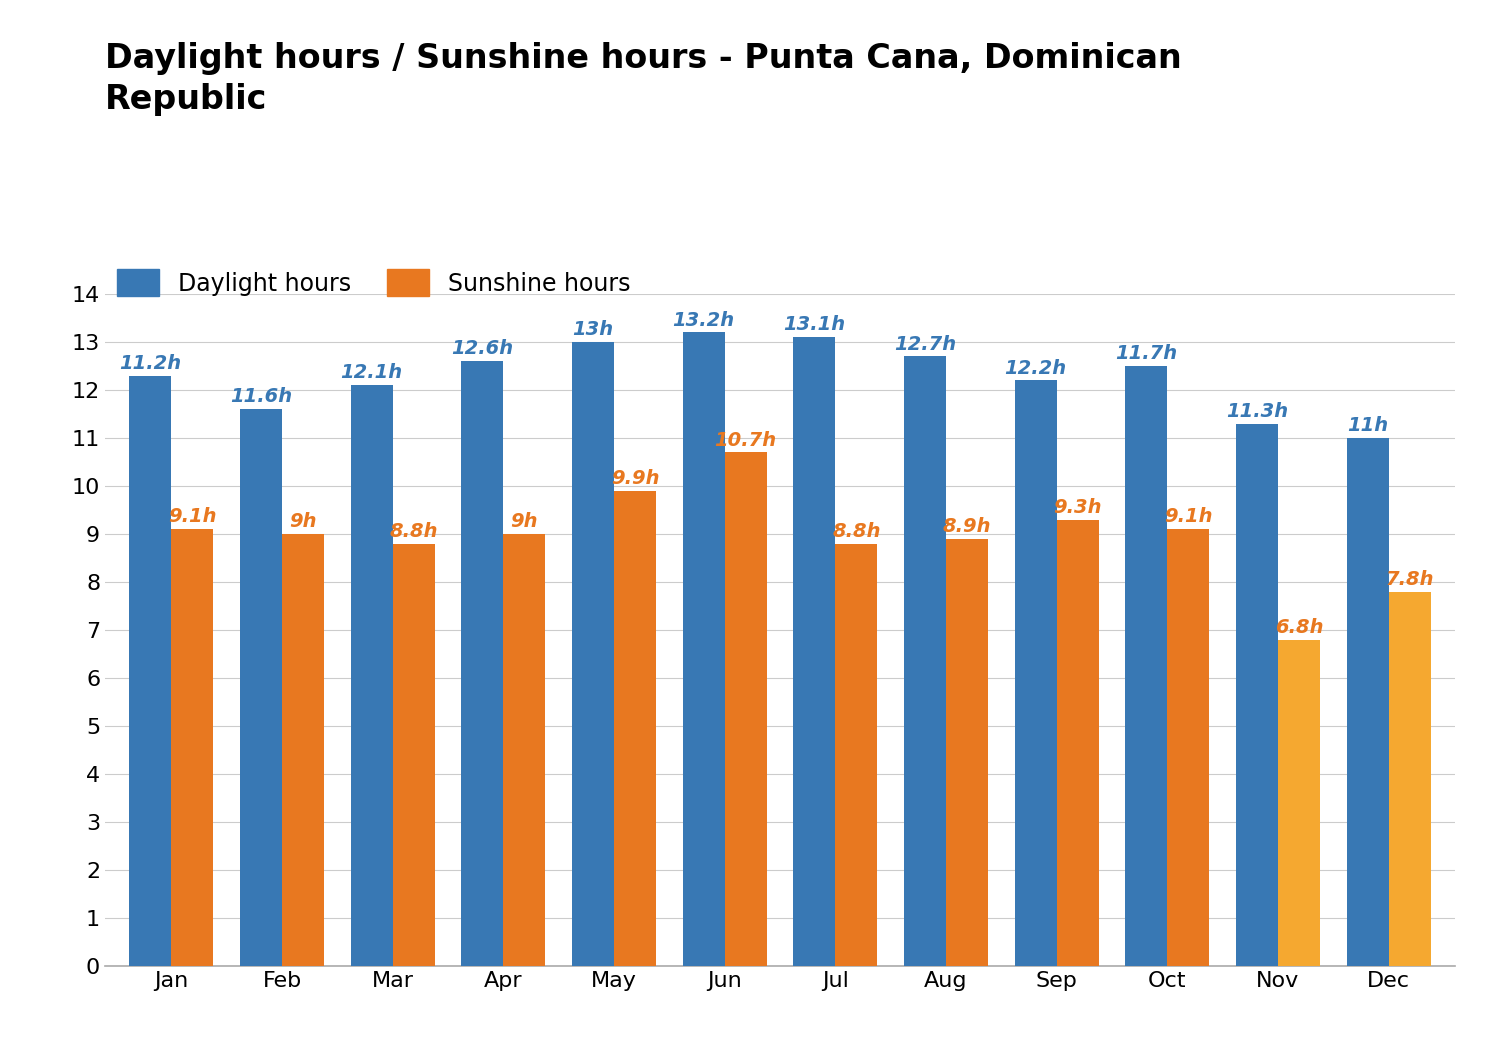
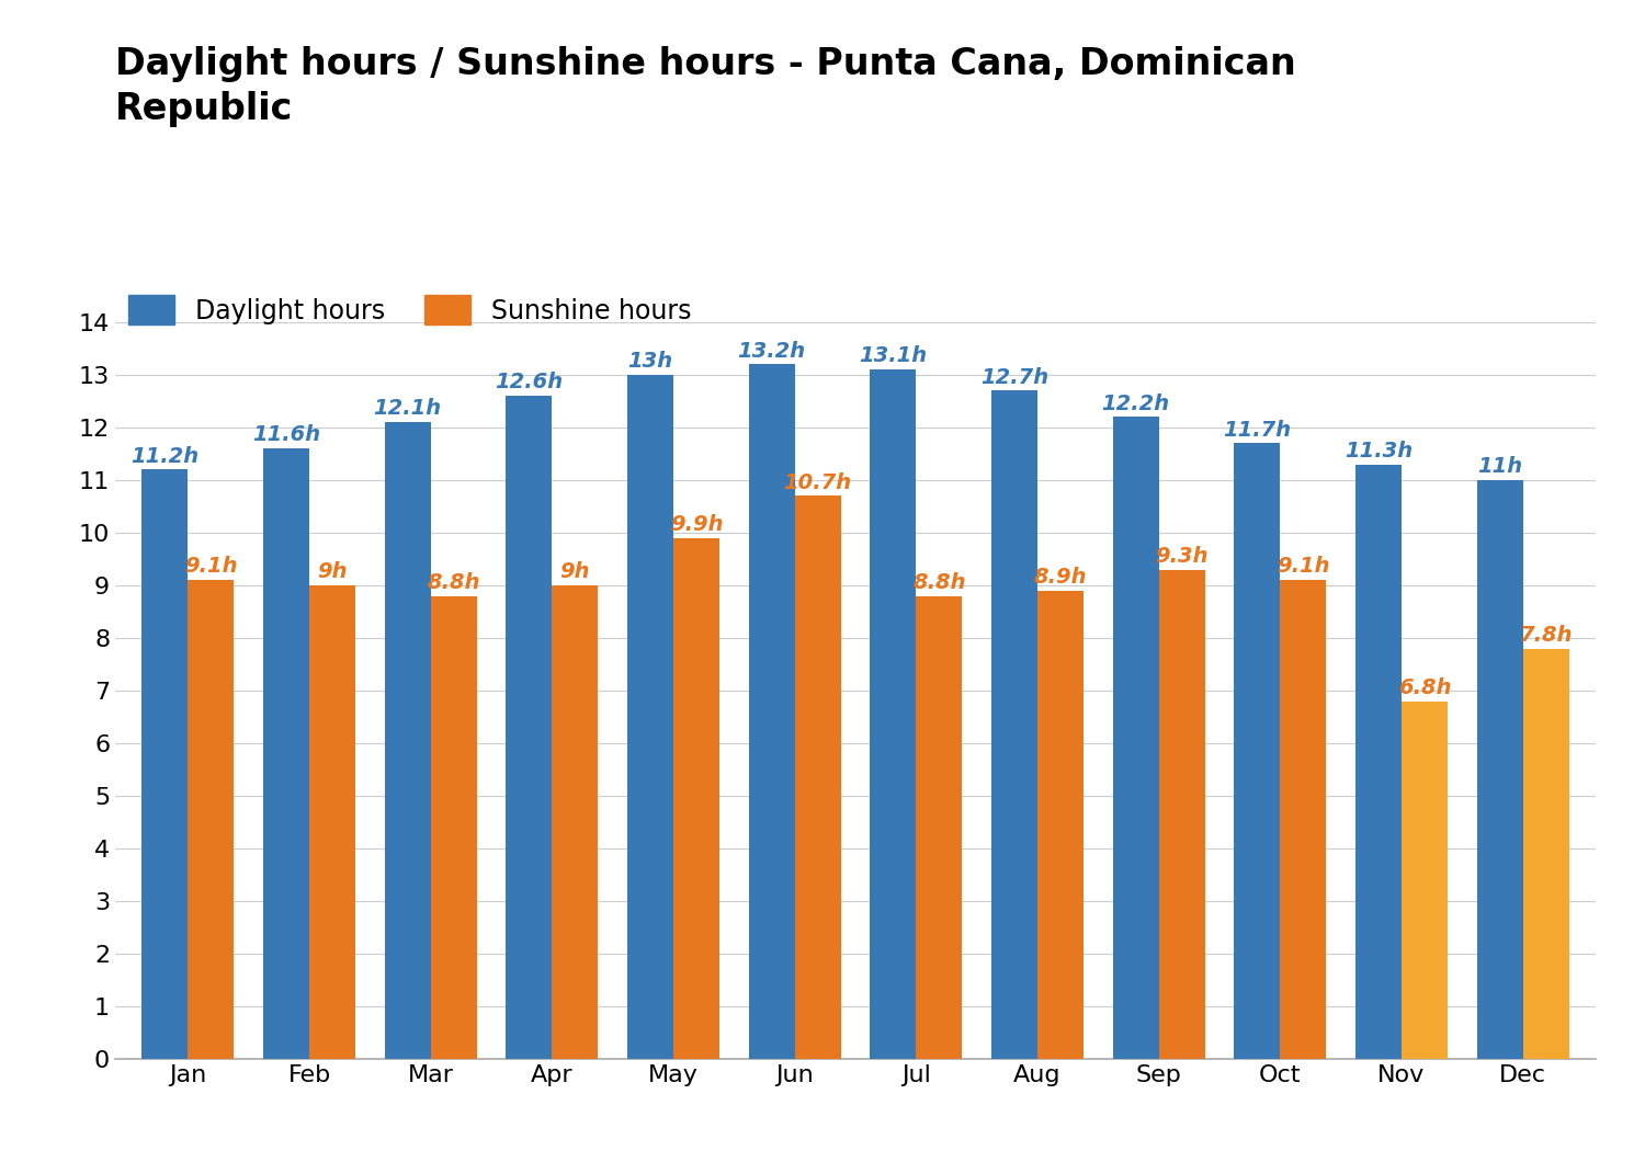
Daylight hours/Jan: 12.3 -> 11.2
Daylight hours/Oct: 12.5 -> 11.7
